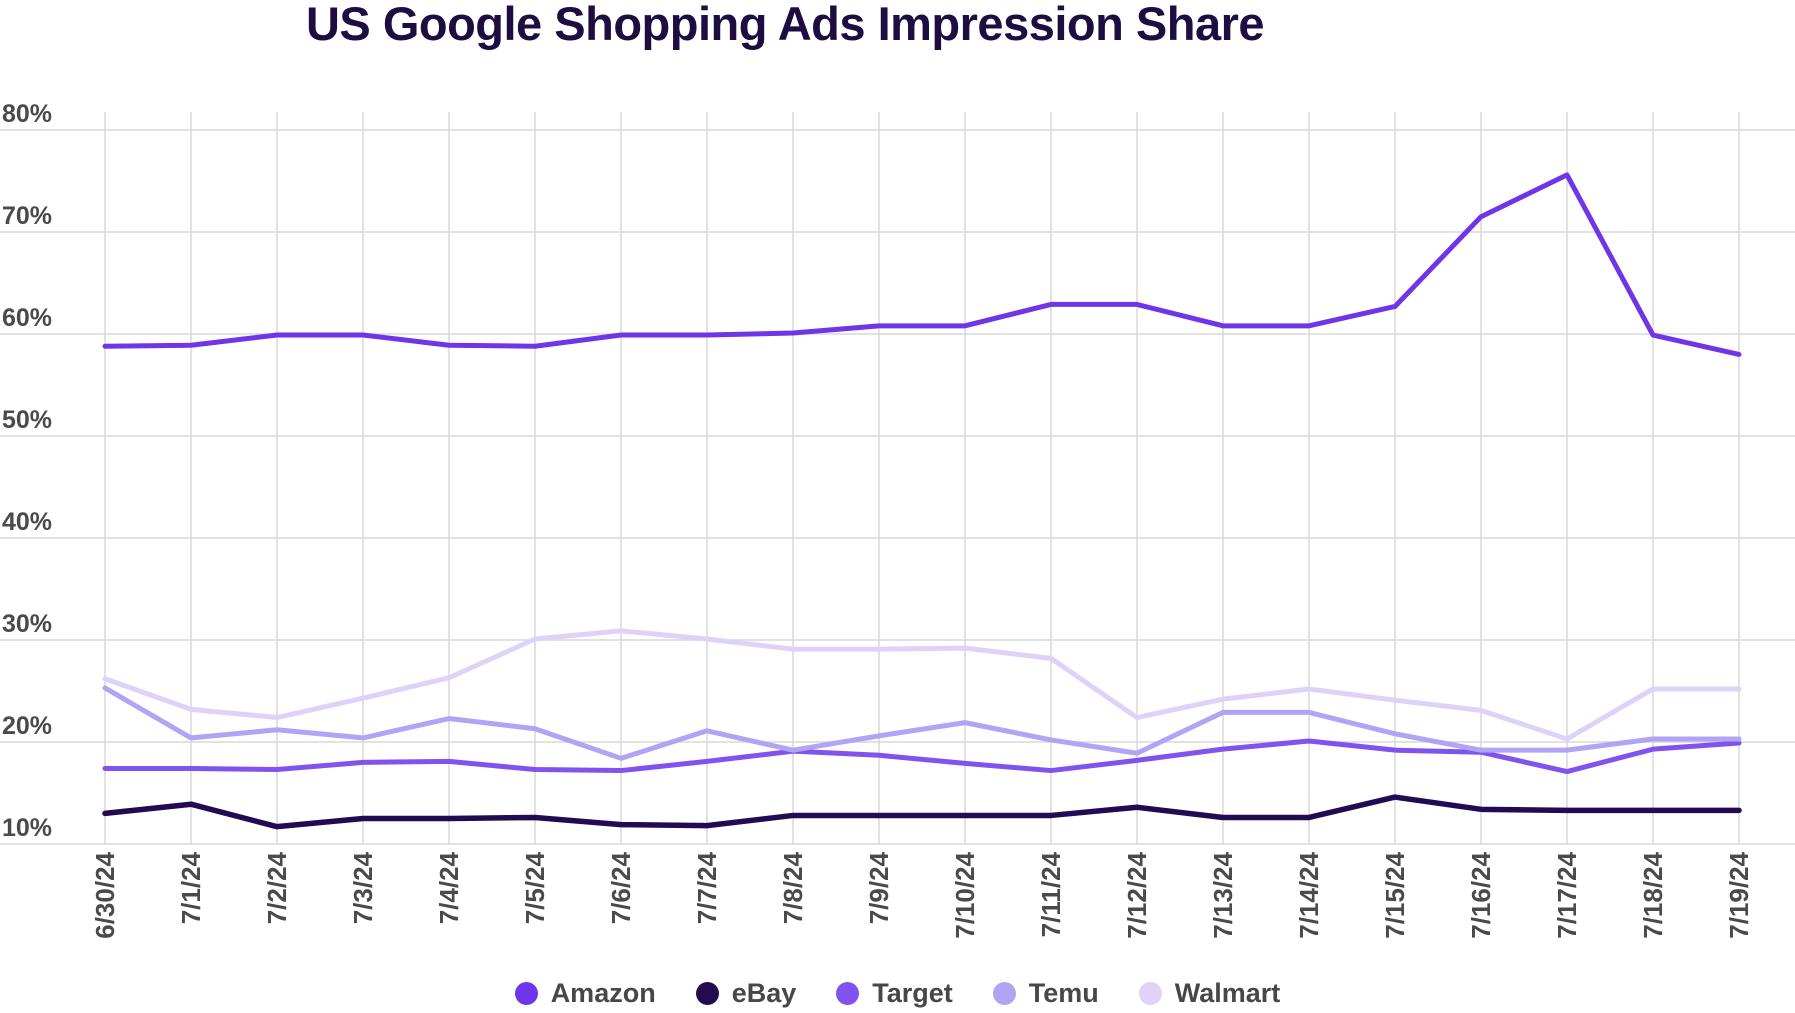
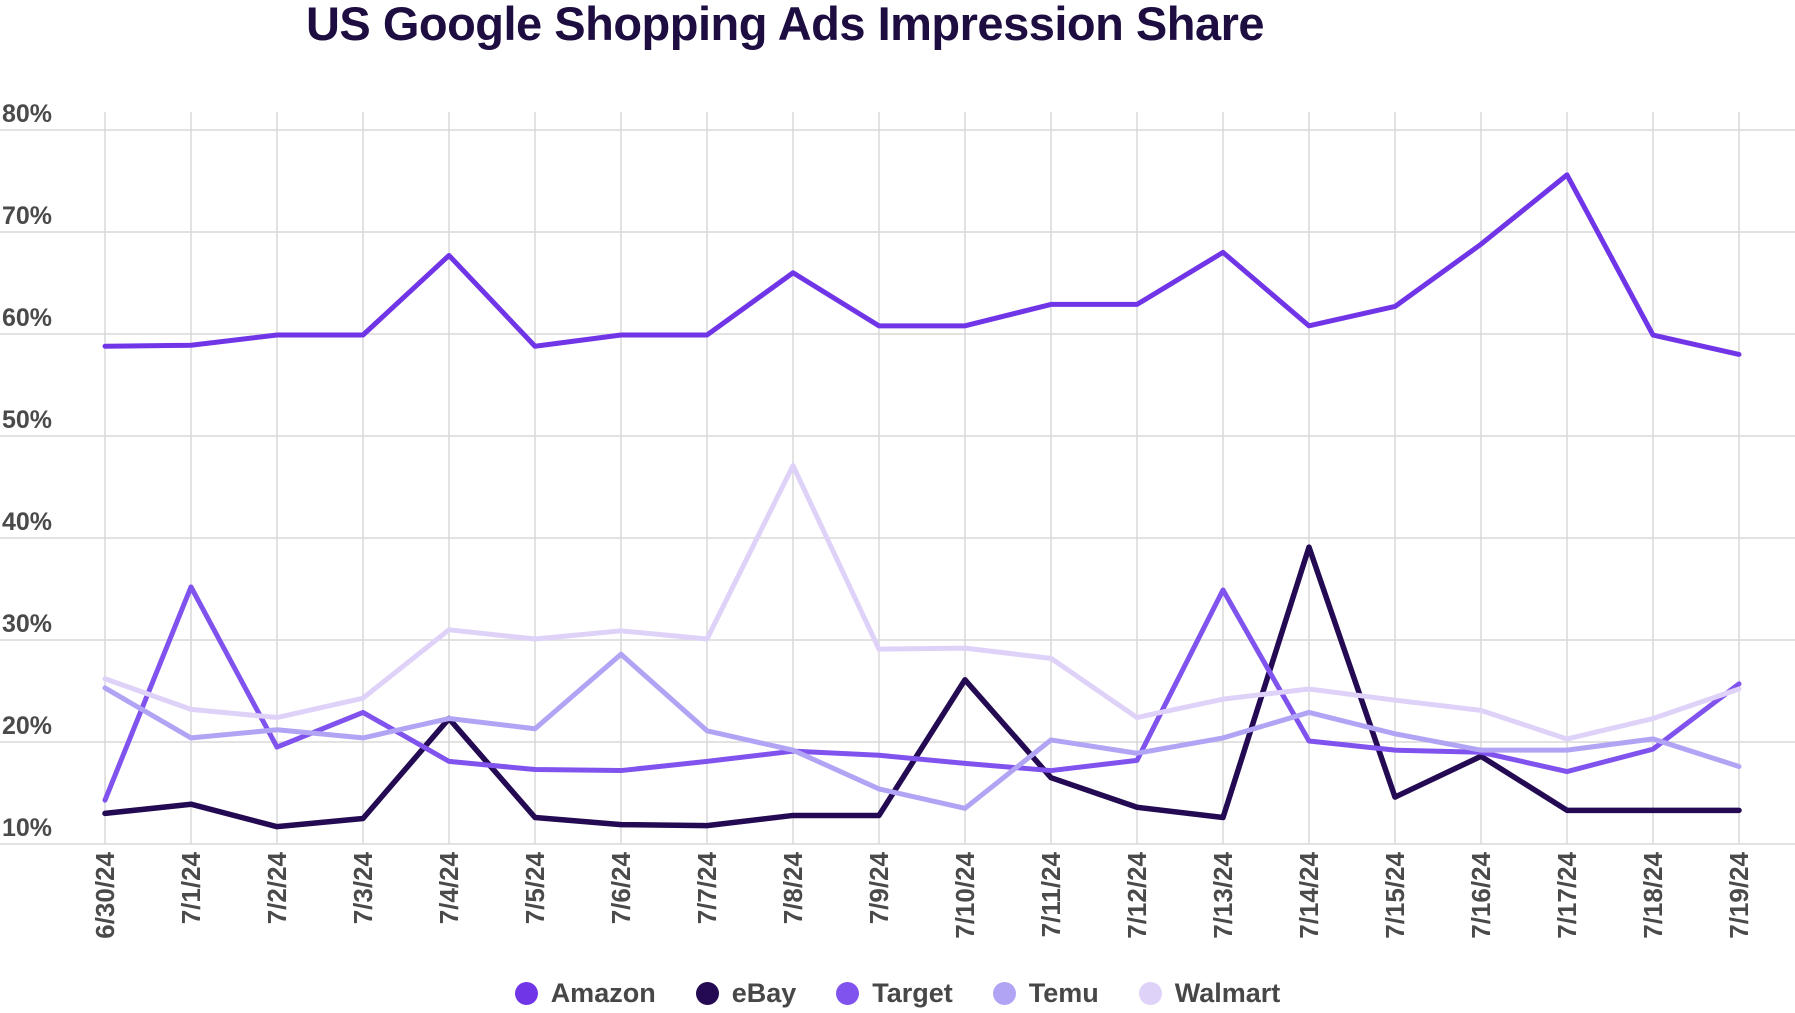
Target/6/30/24: 17.4% -> 14.3%
Target/7/1/24: 17.4% -> 35.2%
Target/7/2/24: 17.3% -> 19.5%
Target/7/3/24: 18.0% -> 22.9%
Amazon/7/4/24: 58.9% -> 67.7%
eBay/7/4/24: 12.5% -> 22.3%
Walmart/7/4/24: 26.3% -> 31.0%
Temu/7/6/24: 18.4% -> 28.6%
Amazon/7/8/24: 60.1% -> 66.0%
Walmart/7/8/24: 29.1% -> 47.1%
Temu/7/9/24: 20.6% -> 15.4%
eBay/7/10/24: 12.8% -> 26.1%
Temu/7/10/24: 21.9% -> 13.5%
eBay/7/11/24: 12.8% -> 16.5%
Amazon/7/13/24: 60.8% -> 68.0%
Target/7/13/24: 19.3% -> 34.9%
Temu/7/13/24: 22.9% -> 20.4%
eBay/7/14/24: 12.6% -> 39.1%
Amazon/7/16/24: 71.5% -> 68.8%
eBay/7/16/24: 13.4% -> 18.6%
Walmart/7/18/24: 25.2% -> 22.3%
Target/7/19/24: 19.9% -> 25.7%
Temu/7/19/24: 20.3% -> 17.6%
